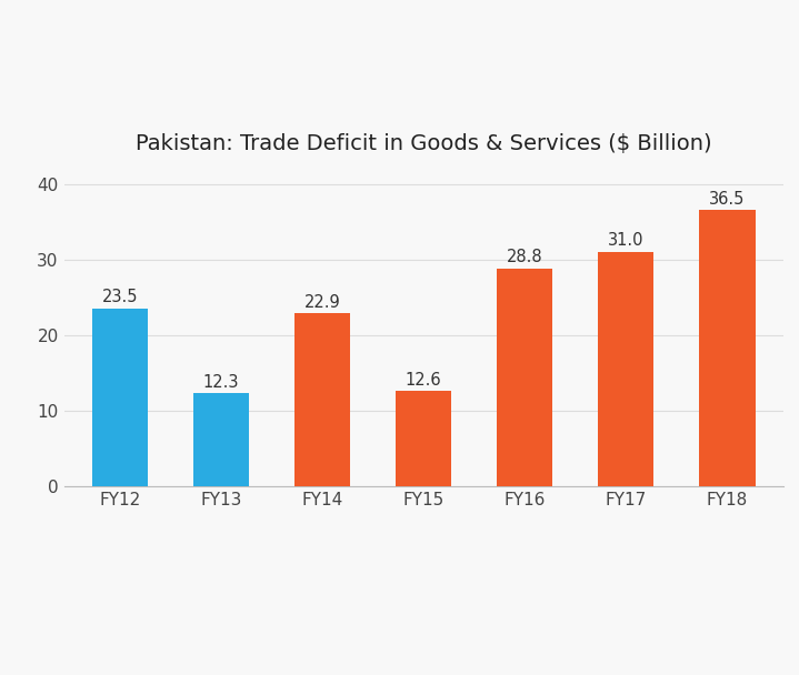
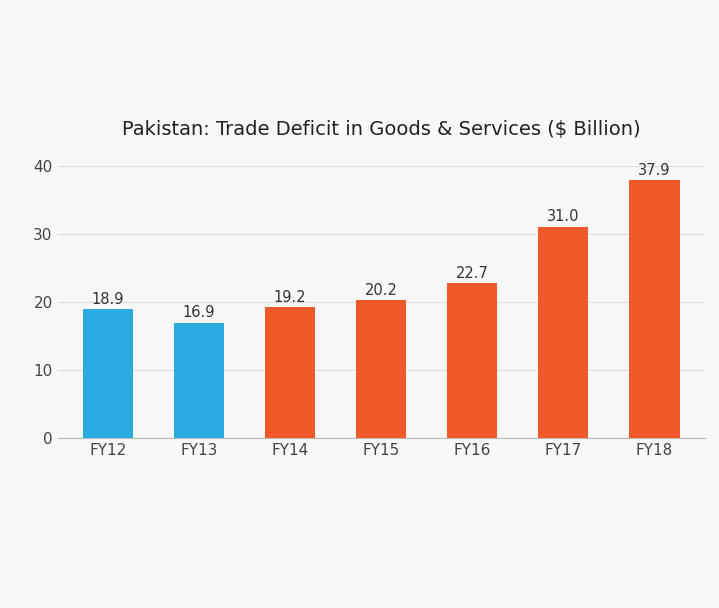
FY12: 23.5 -> 18.9
FY13: 12.3 -> 16.9
FY14: 22.9 -> 19.2
FY15: 12.6 -> 20.2
FY16: 28.8 -> 22.7
FY18: 36.5 -> 37.9
